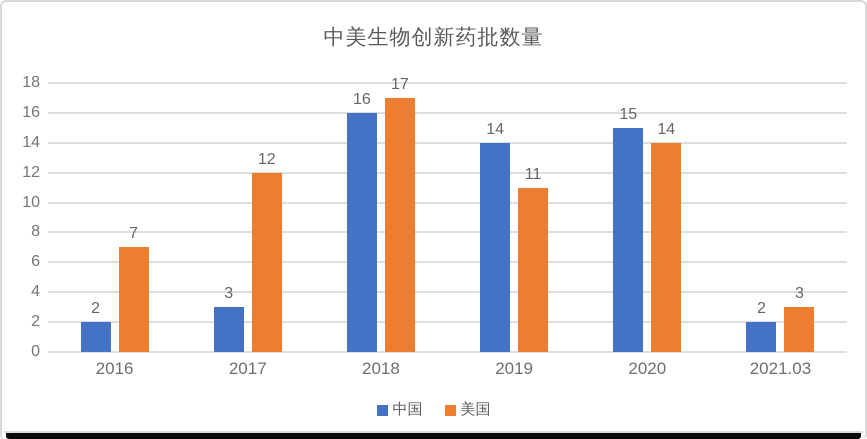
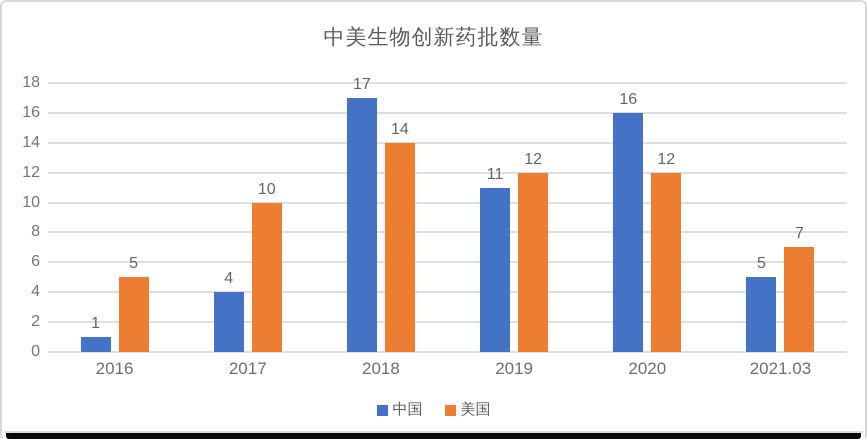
中国/2016: 2 -> 1
美国/2016: 7 -> 5
中国/2017: 3 -> 4
美国/2017: 12 -> 10
中国/2018: 16 -> 17
美国/2018: 17 -> 14
中国/2019: 14 -> 11
美国/2019: 11 -> 12
中国/2020: 15 -> 16
美国/2020: 14 -> 12
中国/2021.03: 2 -> 5
美国/2021.03: 3 -> 7
